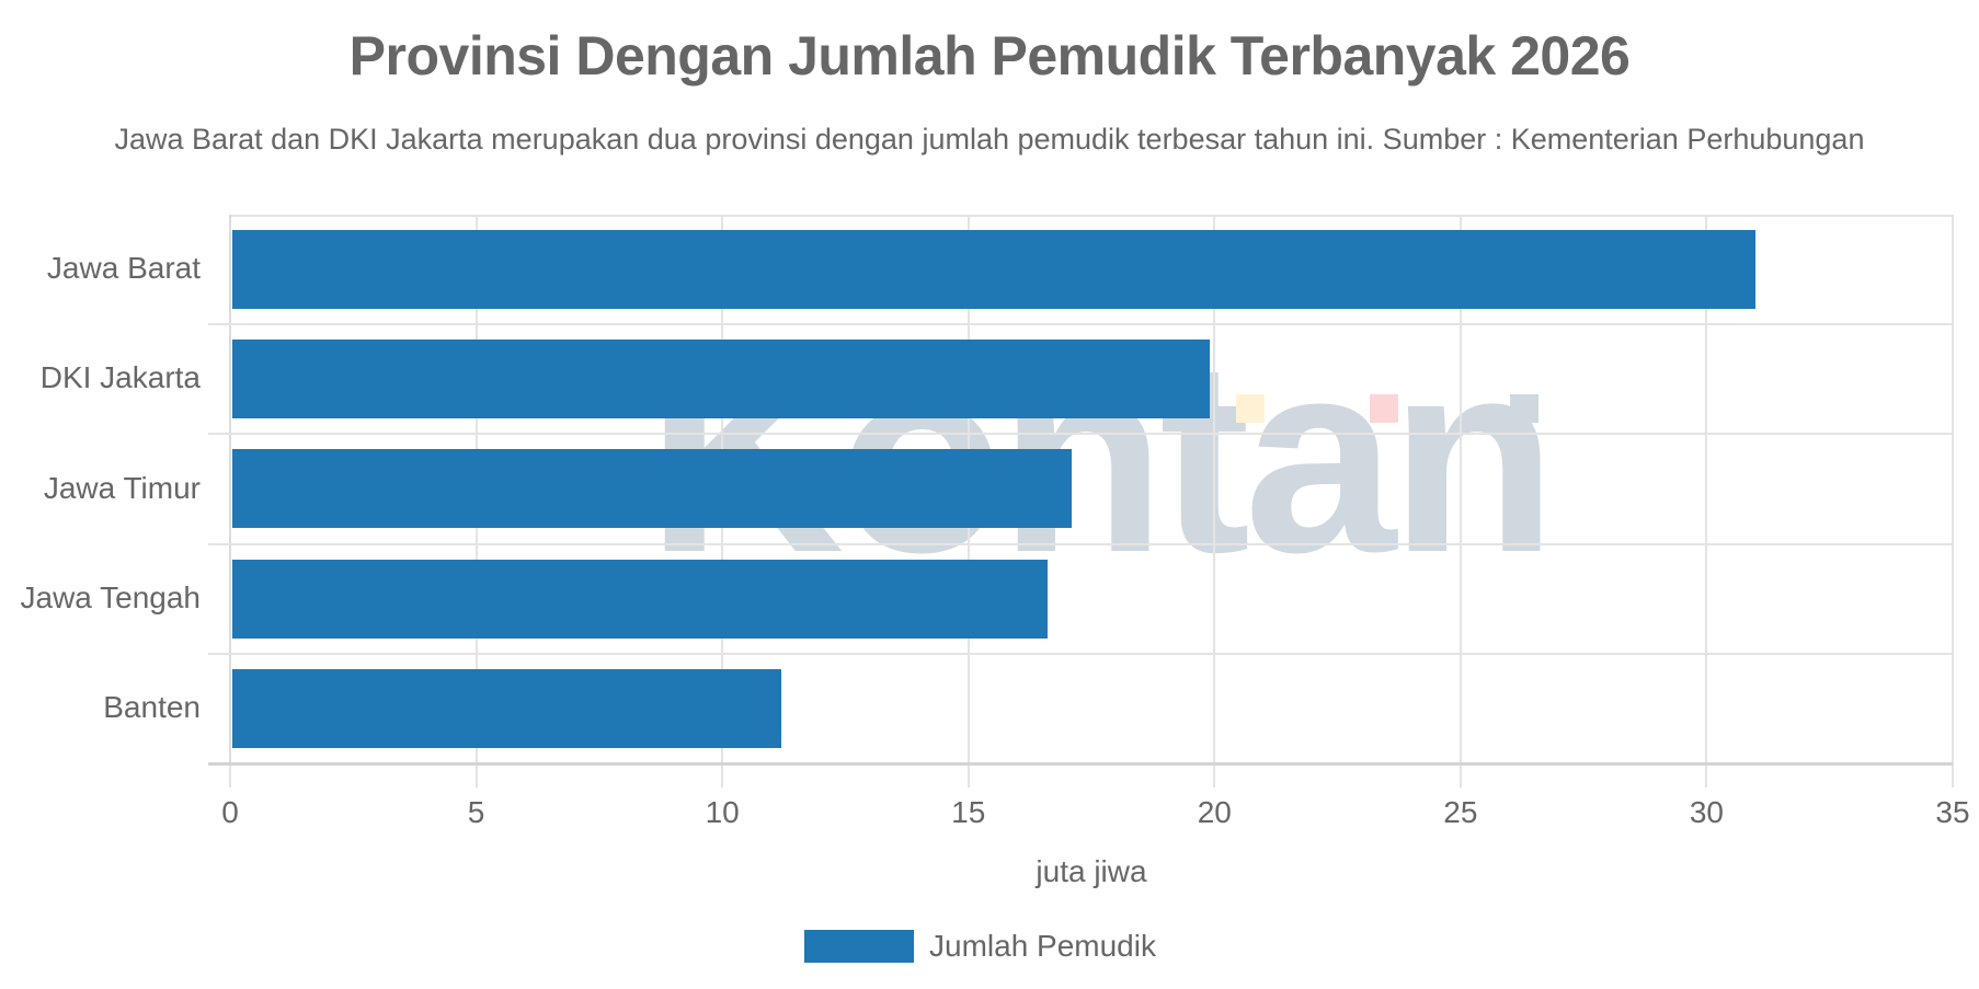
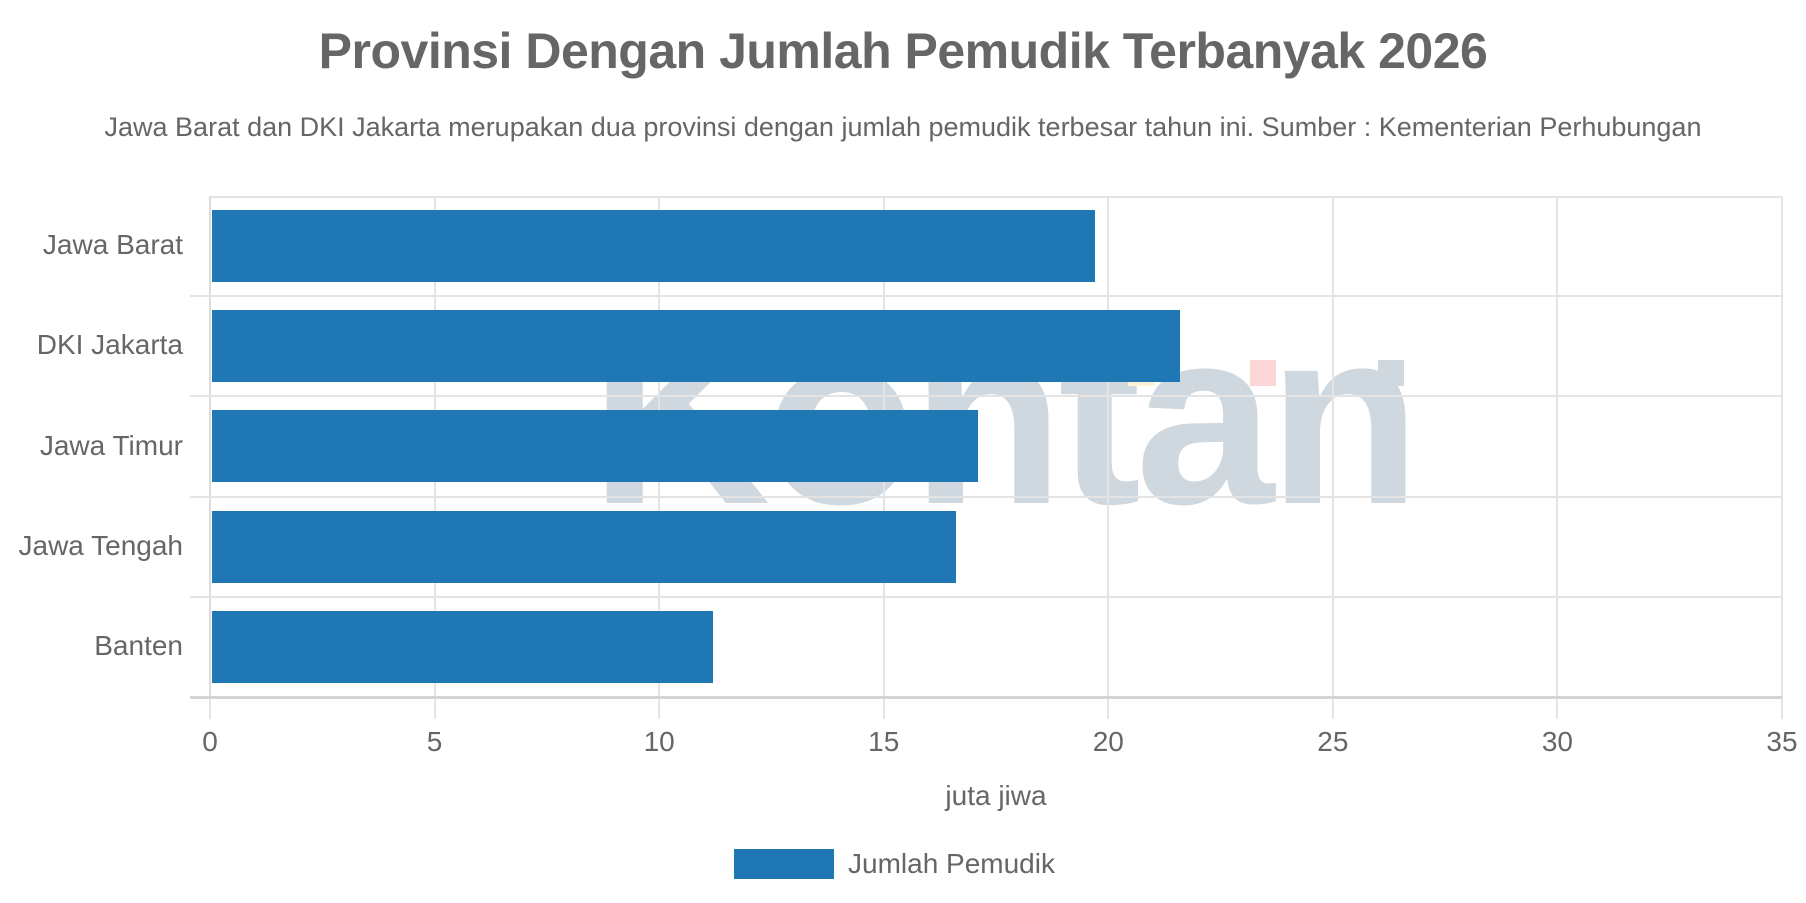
Jawa Barat: 31.0 -> 19.7
DKI Jakarta: 19.9 -> 21.6
